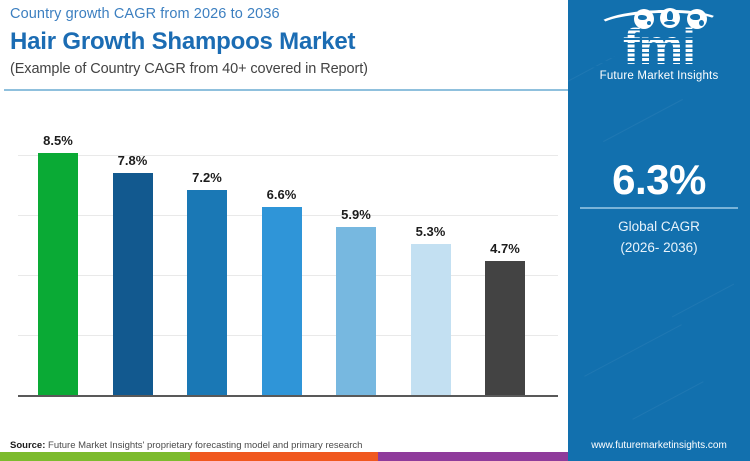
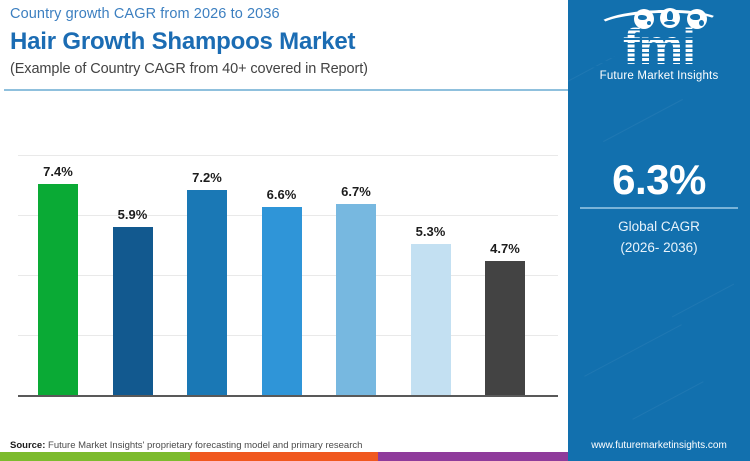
China: 8.5% -> 7.4%
India: 7.8% -> 5.9%
U.S.: 5.9% -> 6.7%
